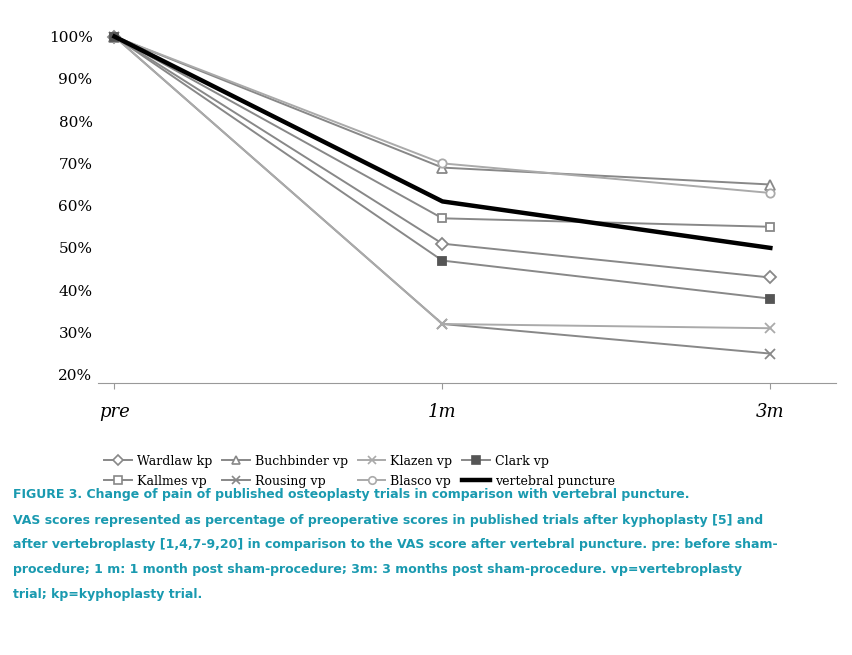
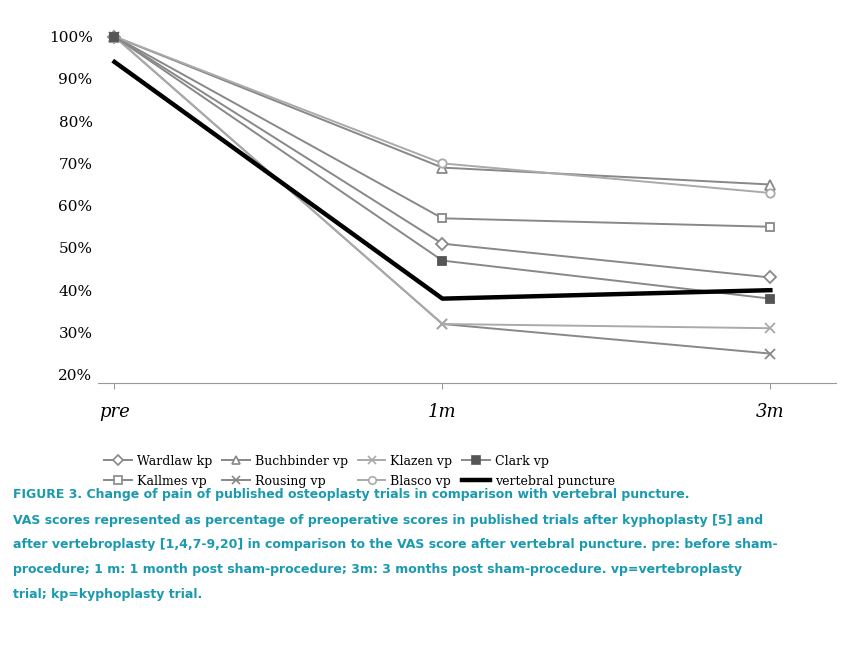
vertebral puncture/pre: 100% -> 94%
vertebral puncture/1m: 61% -> 38%
vertebral puncture/3m: 50% -> 40%
